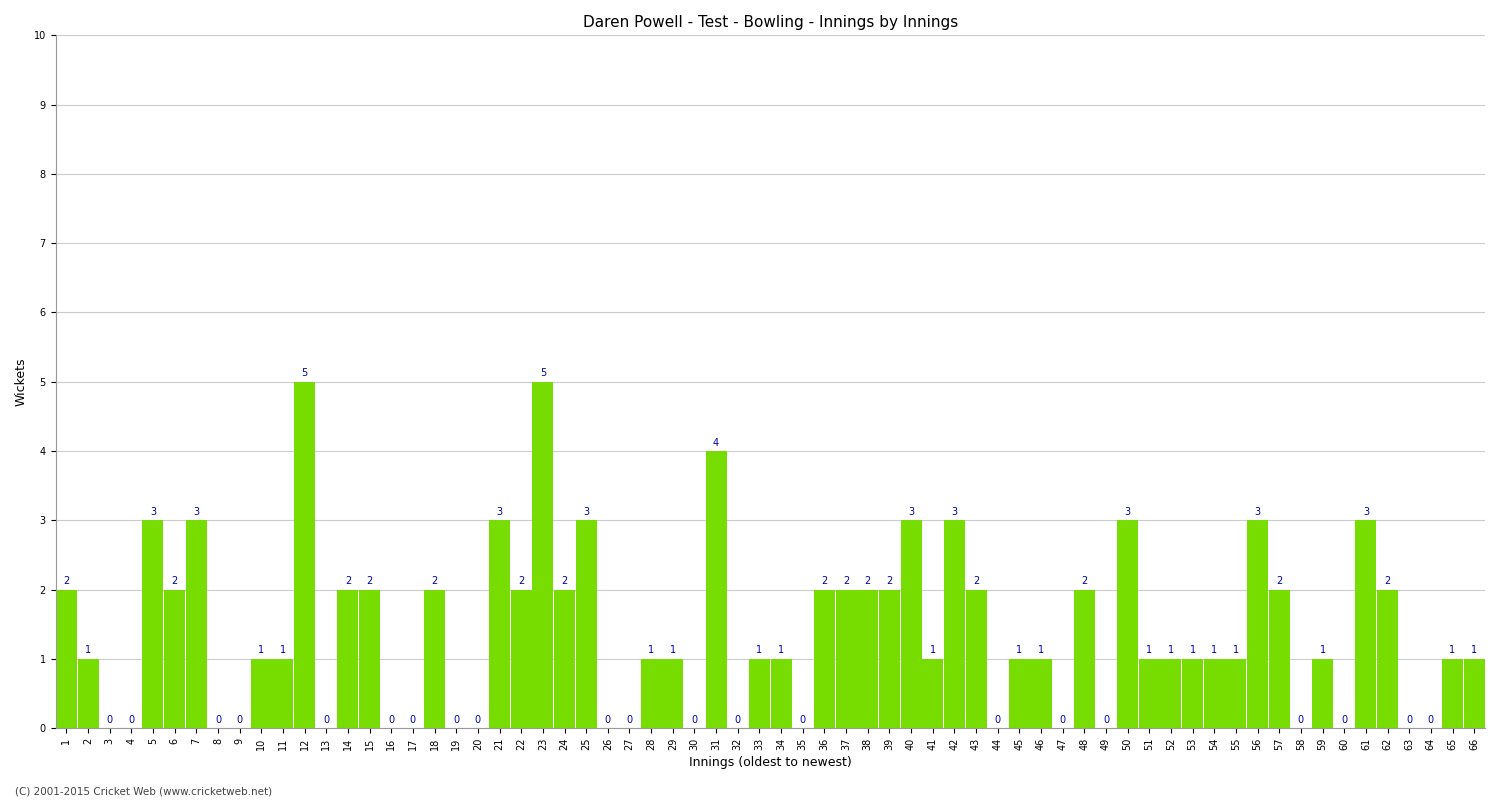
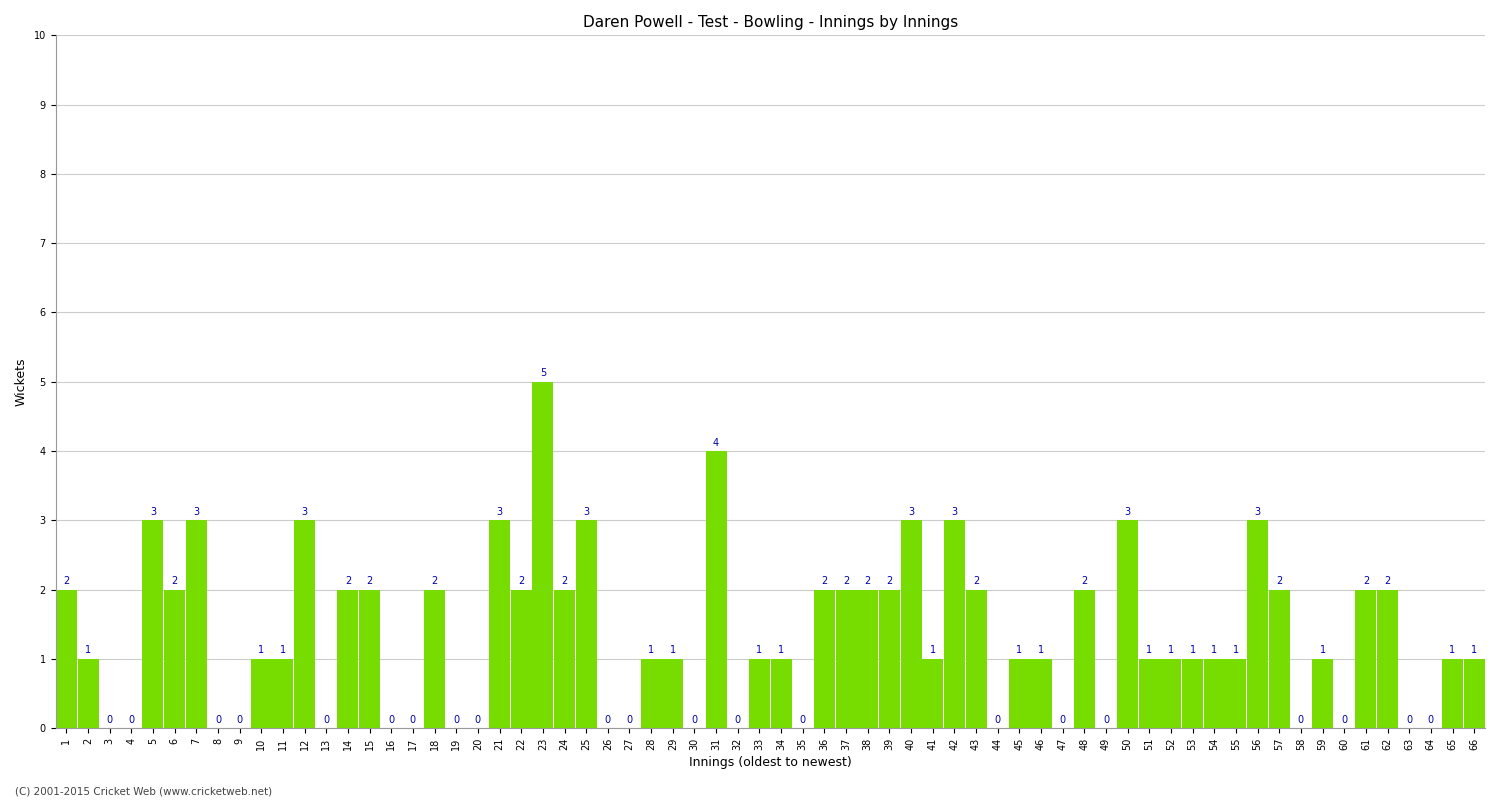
12: 5 -> 3
61: 3 -> 2
